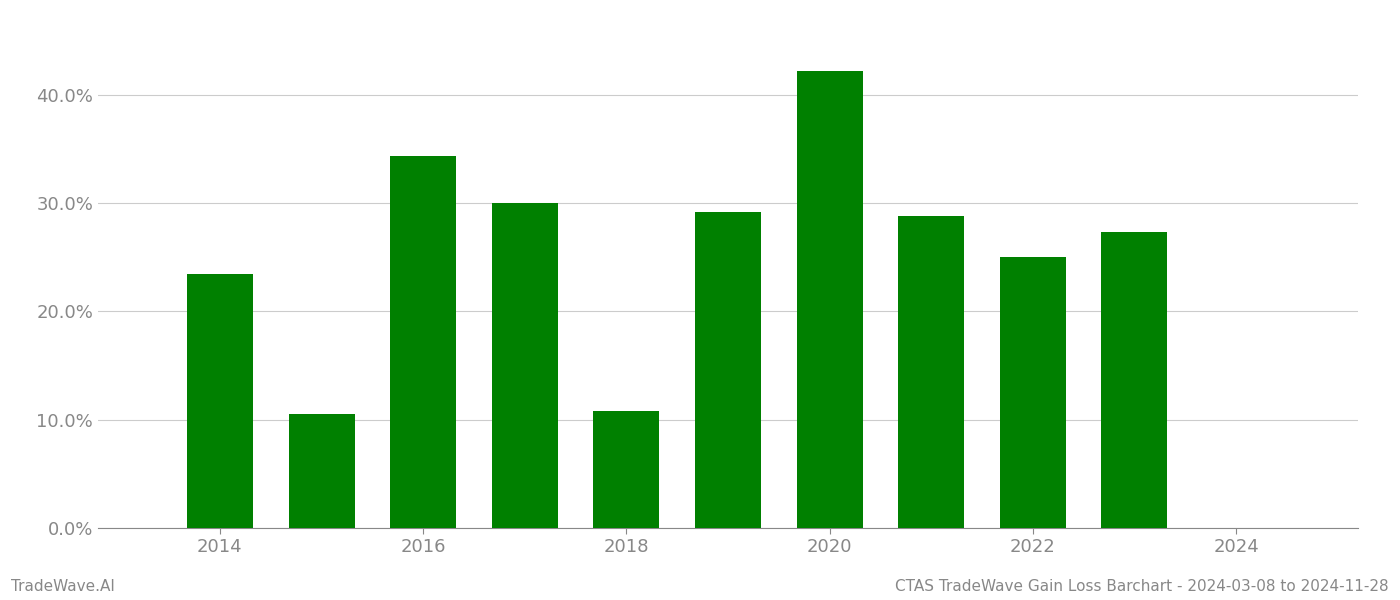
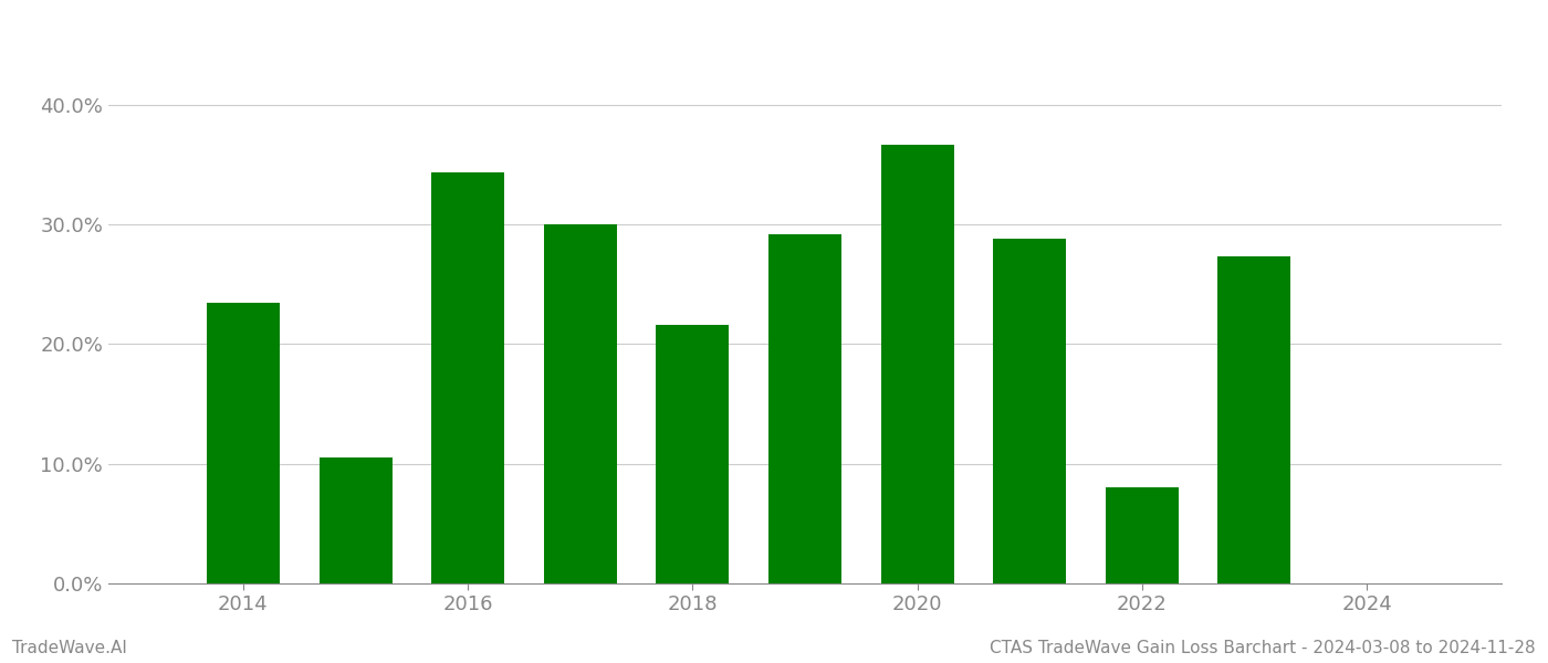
2018: 10.8% -> 21.6%
2020: 42.2% -> 36.7%
2022: 25.0% -> 8.0%
